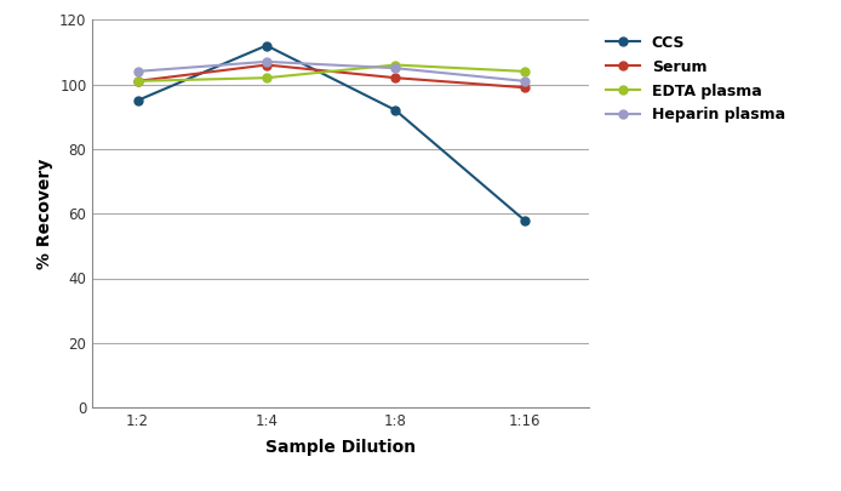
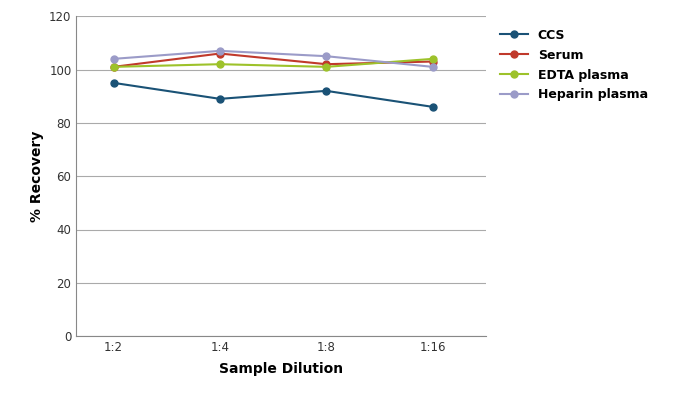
CCS/1:4: 112 -> 89
EDTA plasma/1:8: 106 -> 101
CCS/1:16: 58 -> 86
Serum/1:16: 99 -> 103
